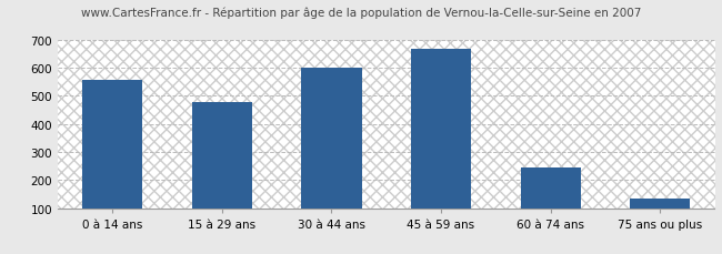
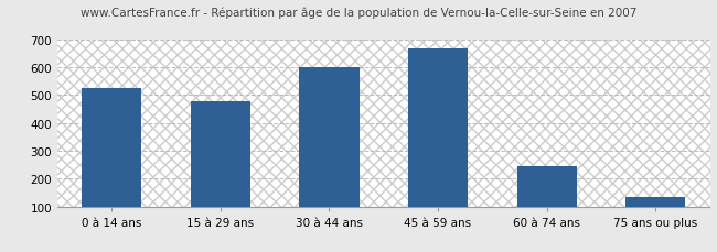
0 à 14 ans: 558 -> 525
